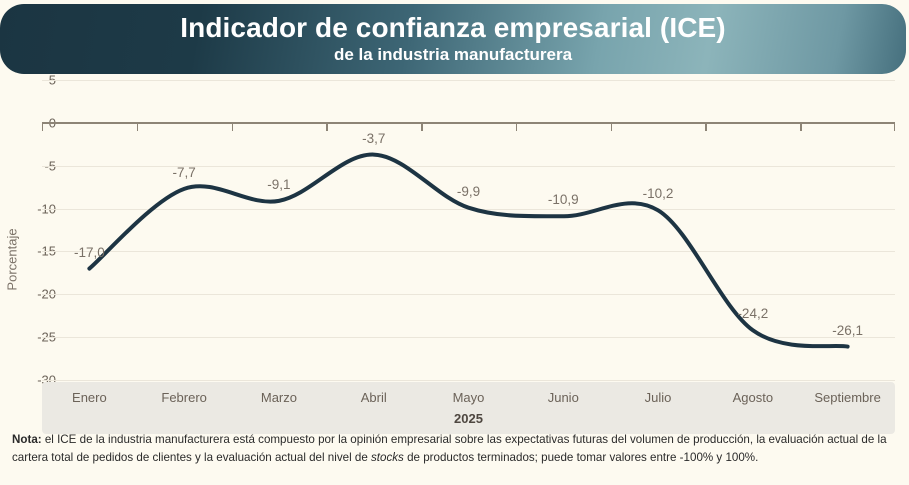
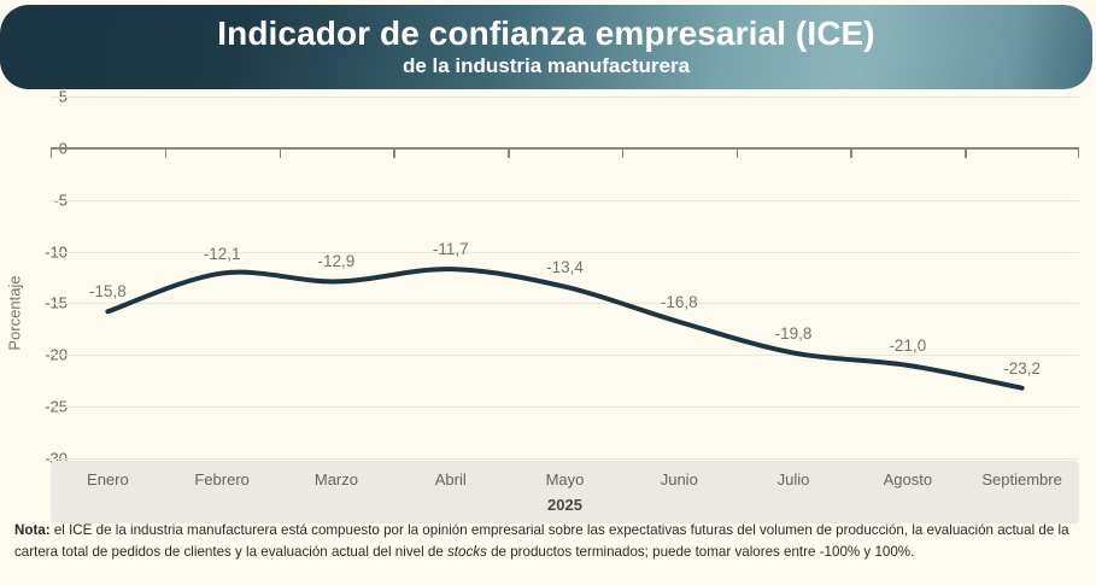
Enero: -17,0 -> -15,8
Febrero: -7,7 -> -12,1
Marzo: -9,1 -> -12,9
Abril: -3,7 -> -11,7
Mayo: -9,9 -> -13,4
Junio: -10,9 -> -16,8
Julio: -10,2 -> -19,8
Agosto: -24,2 -> -21,0
Septiembre: -26,1 -> -23,2
